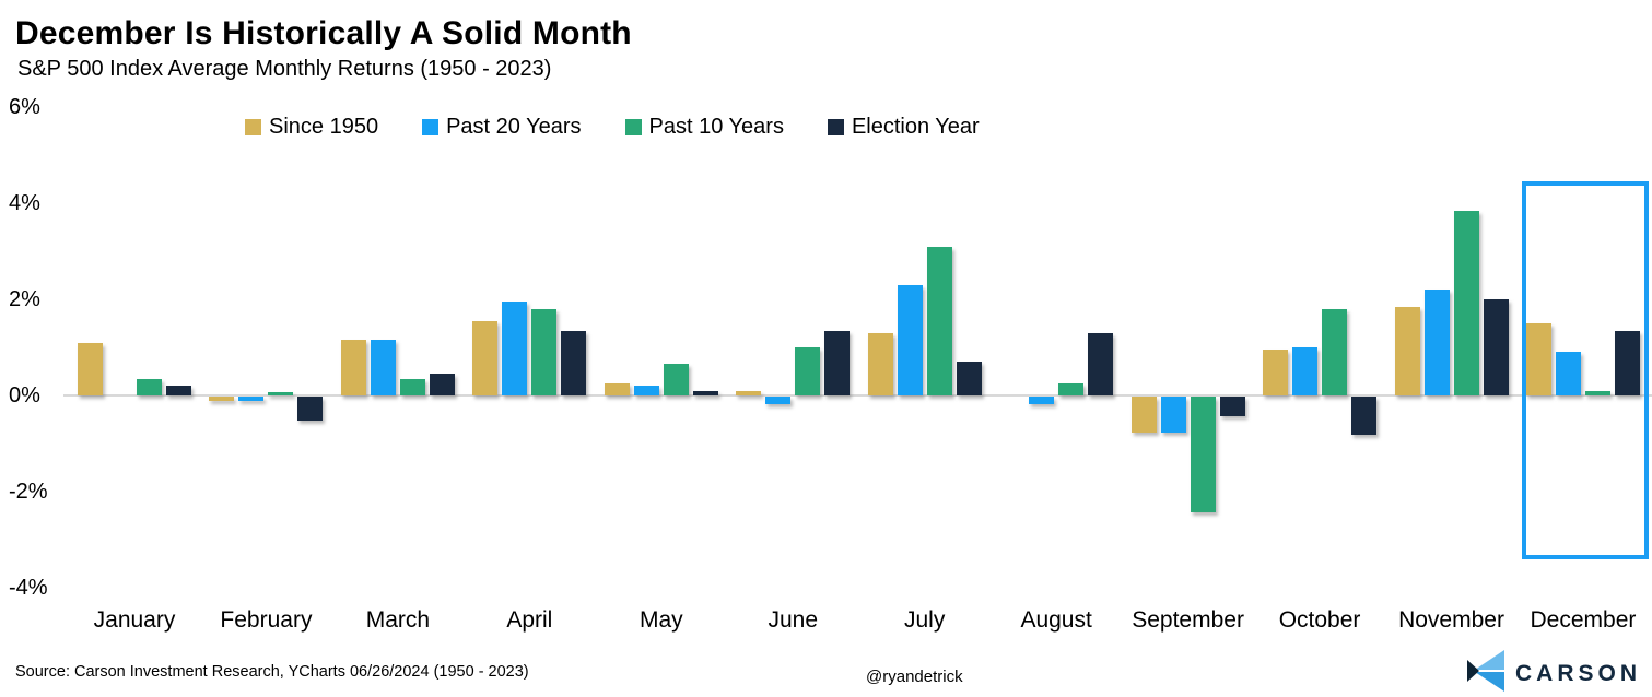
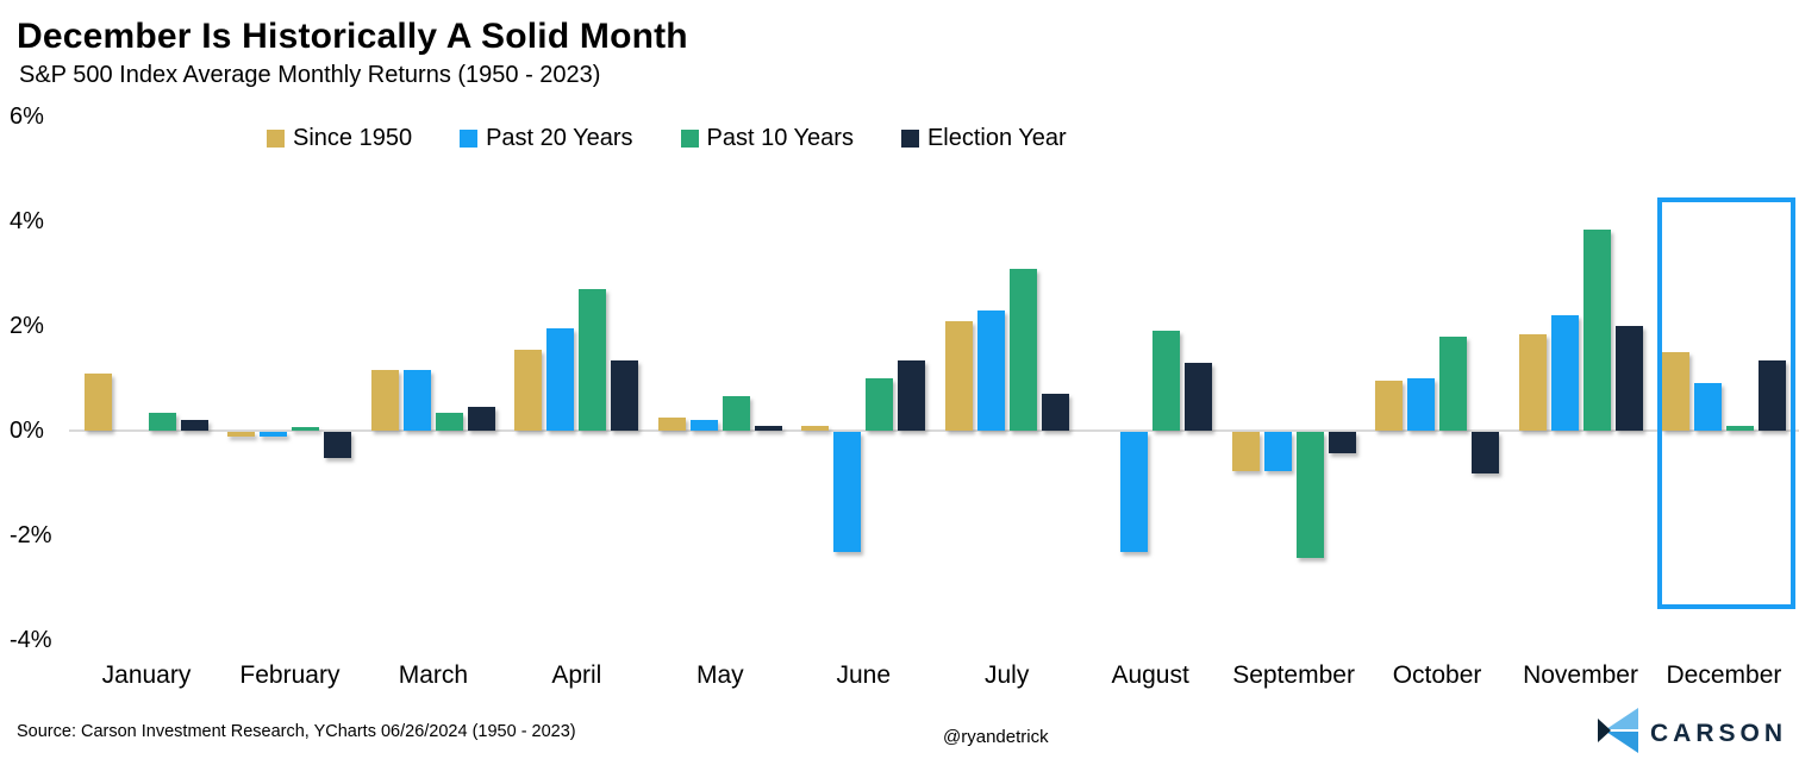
Past 10 Years/April: 1.8% -> 2.7%
Past 20 Years/June: -0.1% -> -2.3%
Since 1950/July: 1.3% -> 2.1%
Past 20 Years/August: -0.1% -> -2.3%
Past 10 Years/August: 0.2% -> 1.9%
